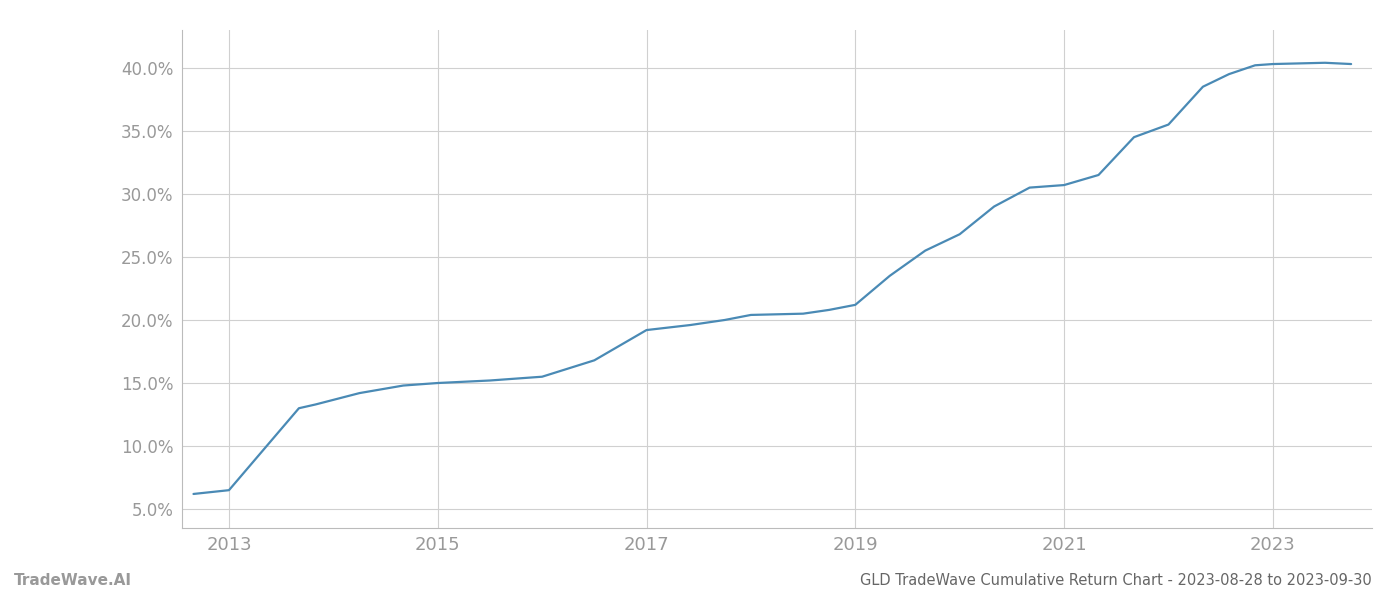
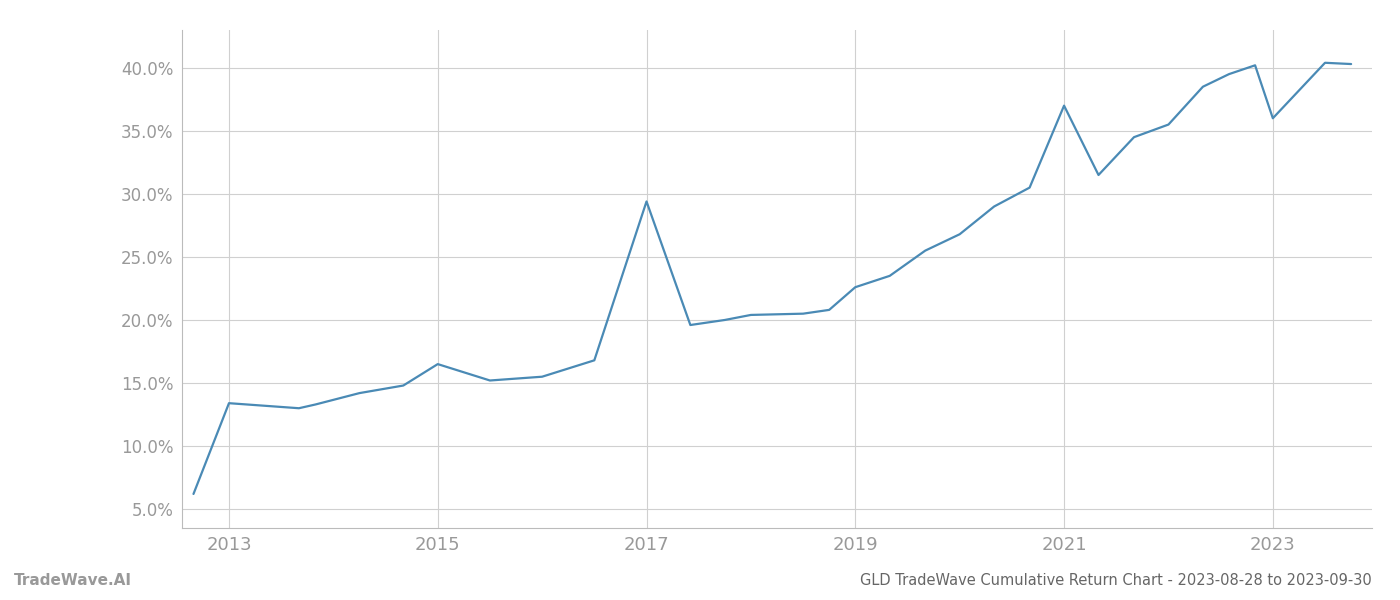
2013: 6.5% -> 13.4%
2015: 15.0% -> 16.5%
2017: 19.2% -> 29.4%
2019: 21.2% -> 22.6%
2021: 30.7% -> 37.0%
2023: 40.3% -> 36.0%
